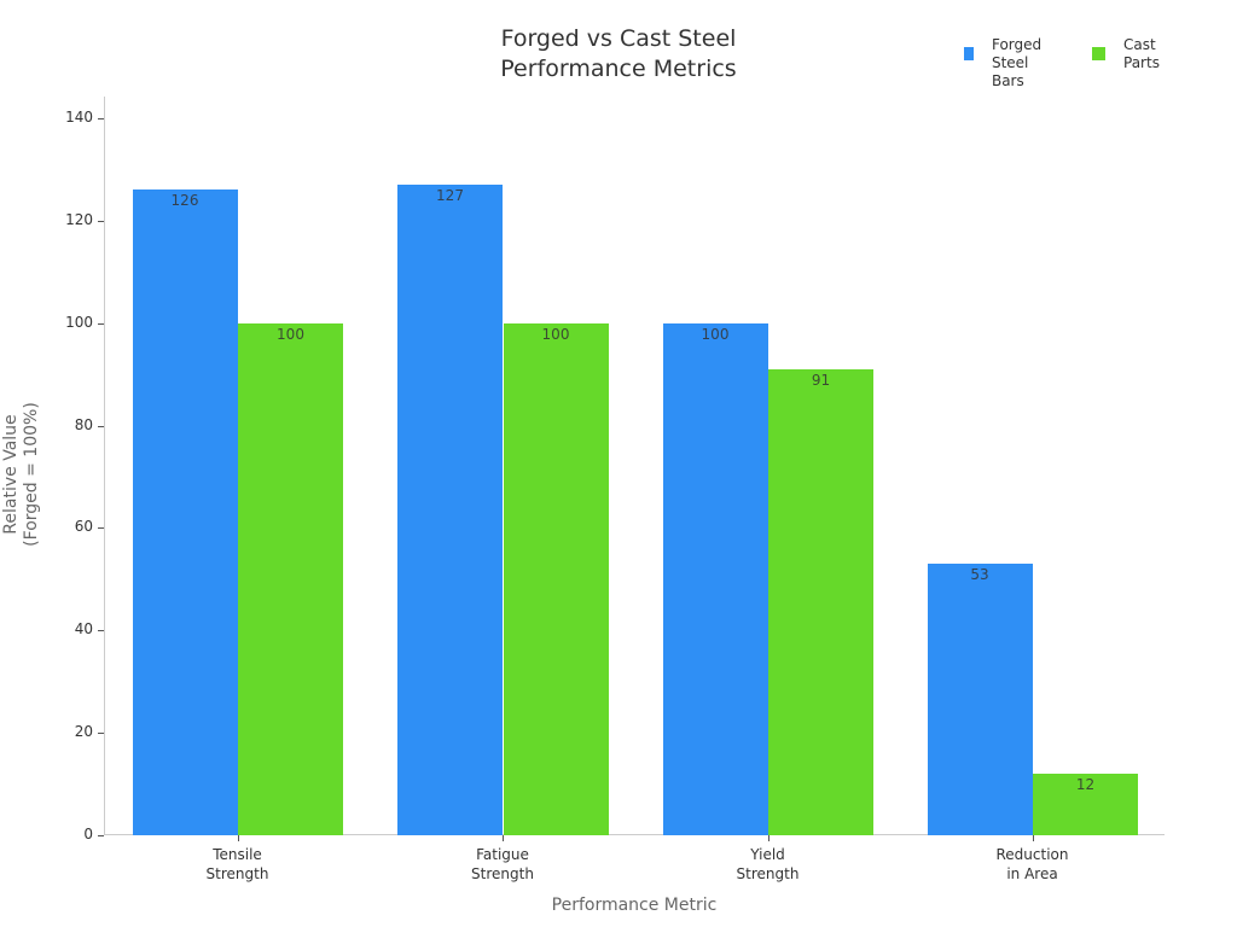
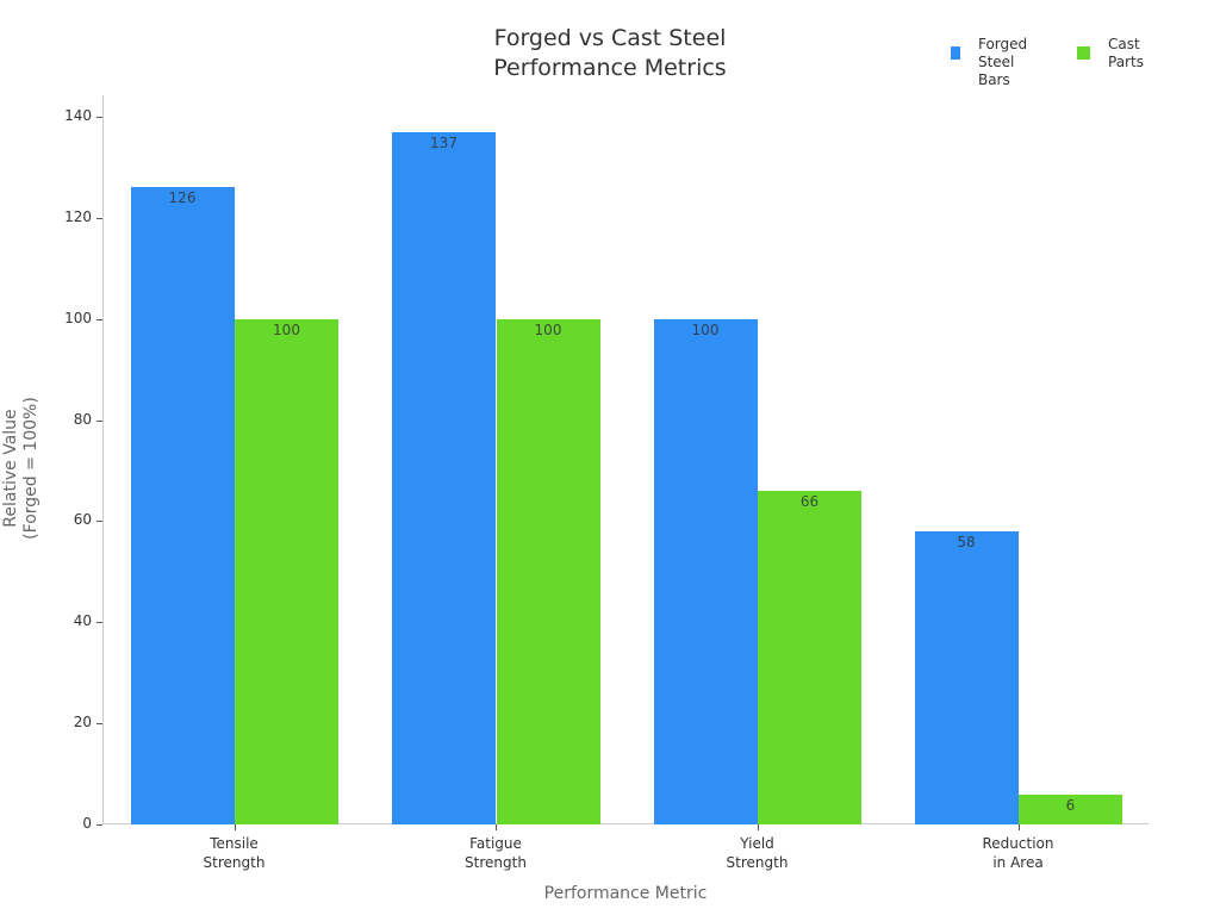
Forged Steel Bars/Fatigue Strength: 127 -> 137
Cast Parts/Yield Strength: 91 -> 66
Forged Steel Bars/Reduction in Area: 53 -> 58
Cast Parts/Reduction in Area: 12 -> 6
